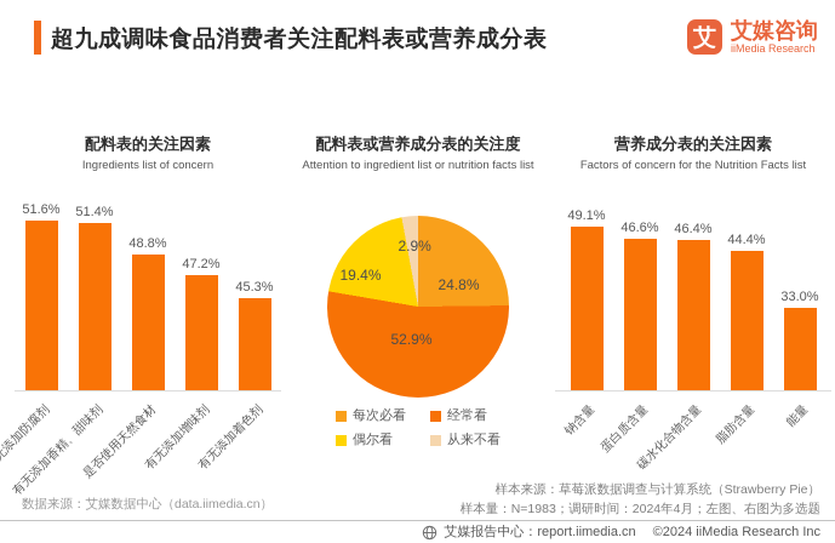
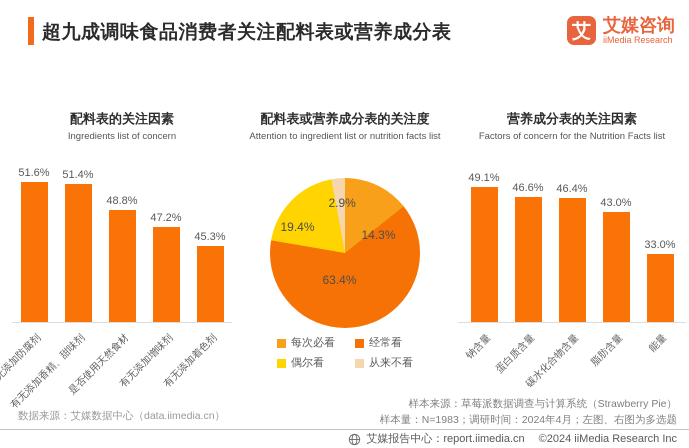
配料表或营养成分表的关注度/每次必看: 24.8% -> 14.3%
配料表或营养成分表的关注度/经常看: 52.9% -> 63.4%
营养成分表的关注因素/脂肪含量: 44.4% -> 43.0%
